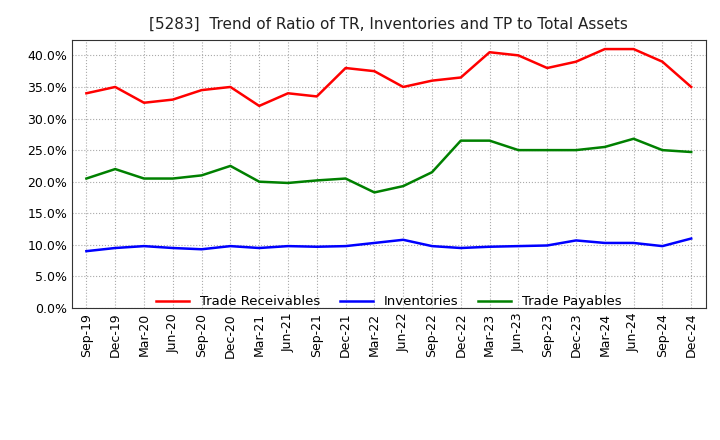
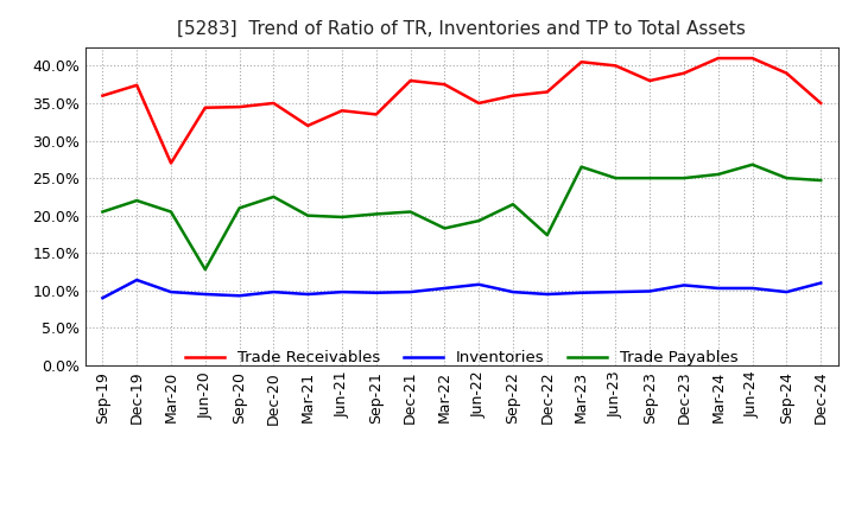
Trade Receivables/Sep-19: 34.0% -> 36.0%
Trade Receivables/Dec-19: 35.0% -> 37.4%
Inventories/Dec-19: 9.5% -> 11.4%
Trade Receivables/Mar-20: 32.5% -> 27.0%
Trade Receivables/Jun-20: 33.0% -> 34.4%
Trade Payables/Jun-20: 20.5% -> 12.8%
Trade Payables/Dec-22: 26.5% -> 17.4%
